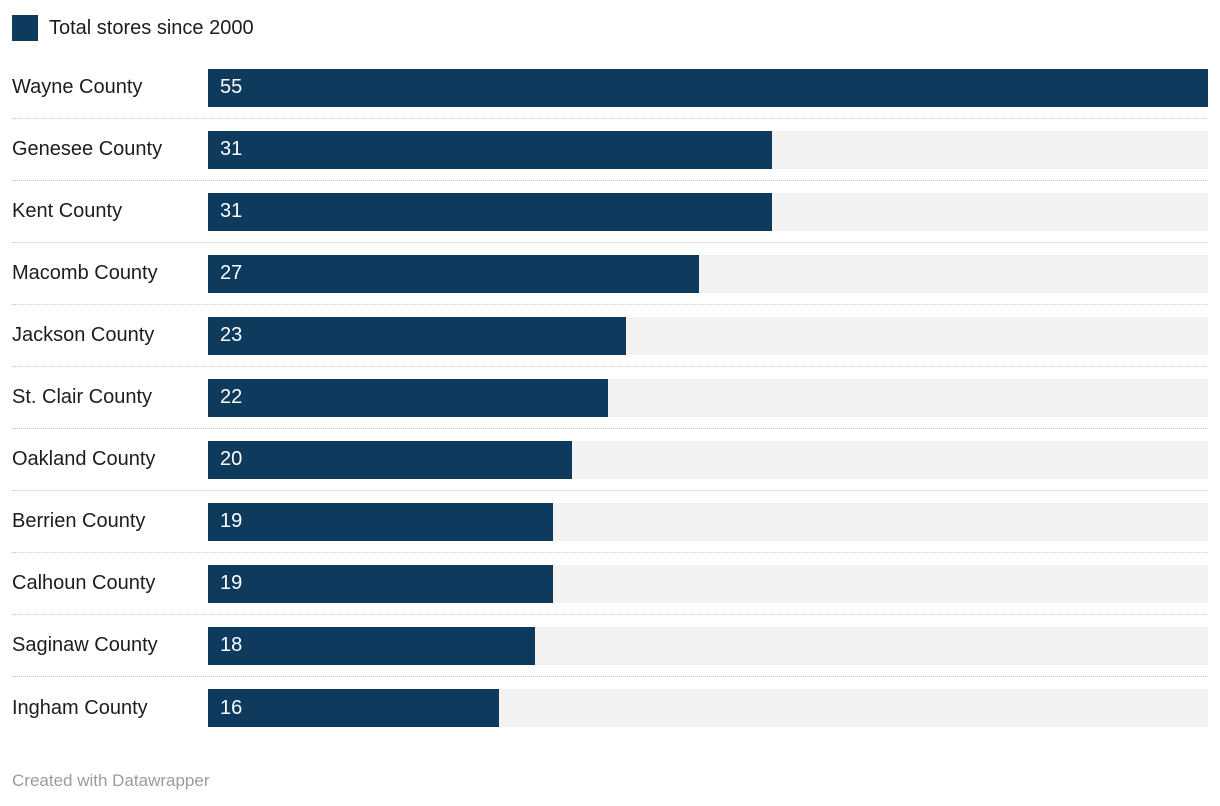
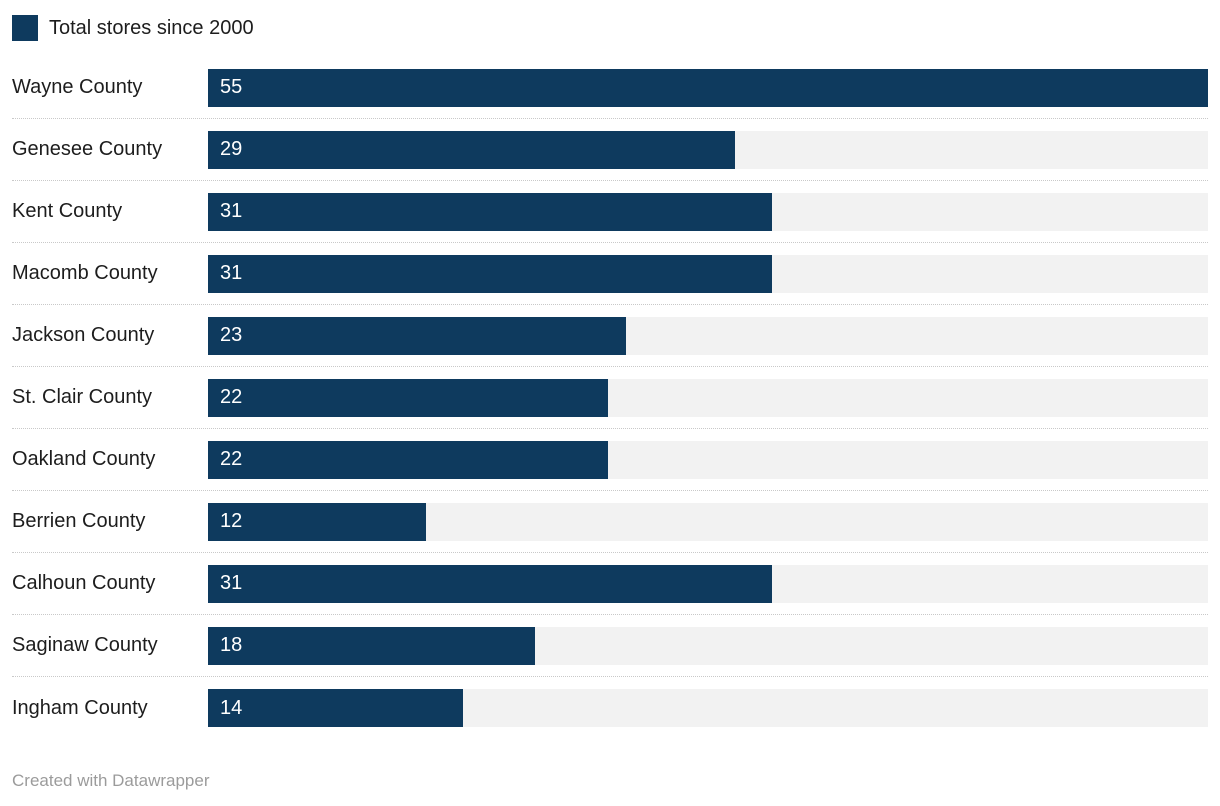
Genesee County: 31 -> 29
Macomb County: 27 -> 31
Oakland County: 20 -> 22
Berrien County: 19 -> 12
Calhoun County: 19 -> 31
Ingham County: 16 -> 14
